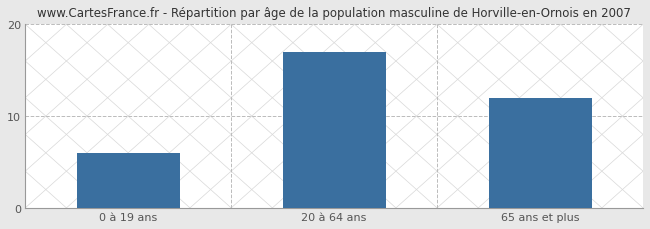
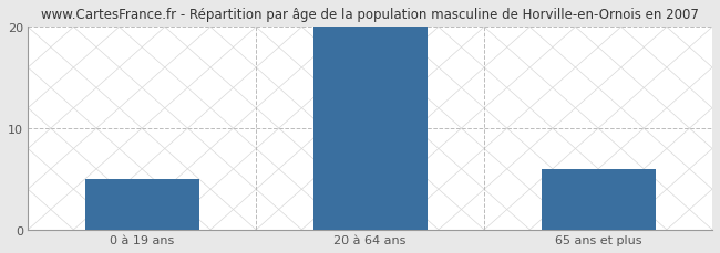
0 à 19 ans: 6 -> 5
20 à 64 ans: 17 -> 20
65 ans et plus: 12 -> 6
